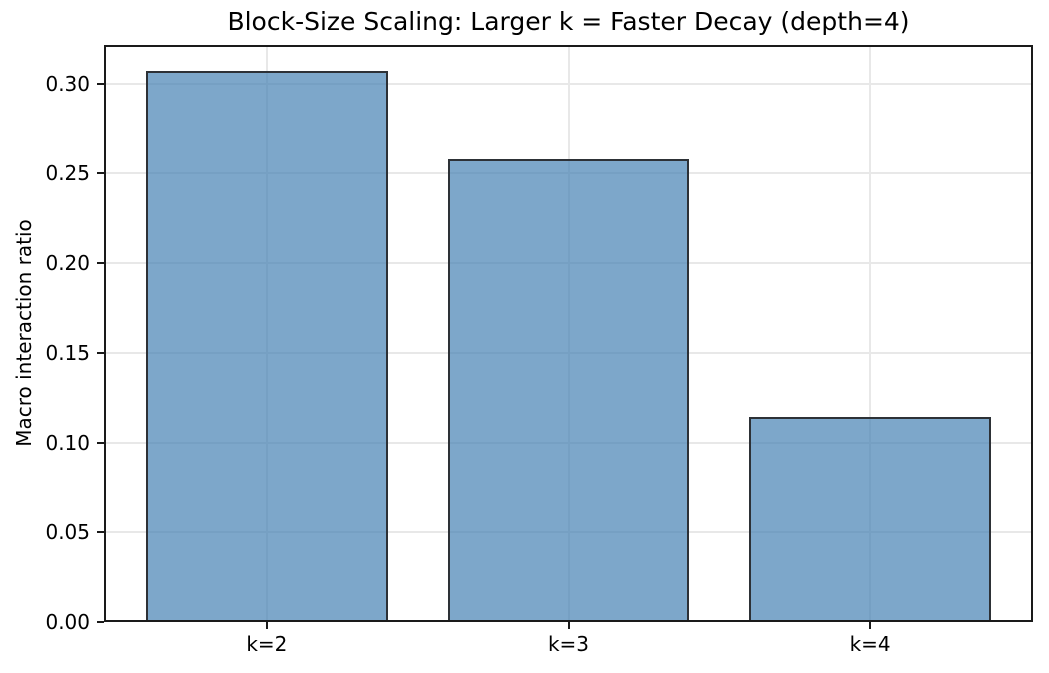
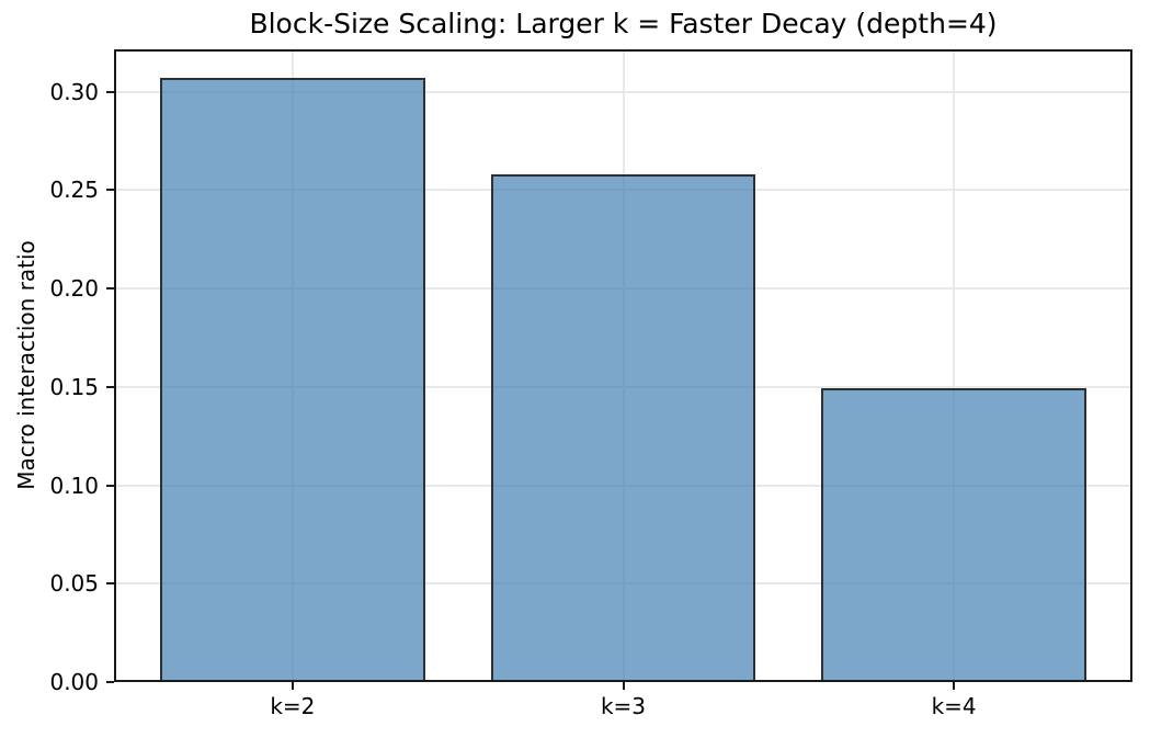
k=4: 0.113 -> 0.148
